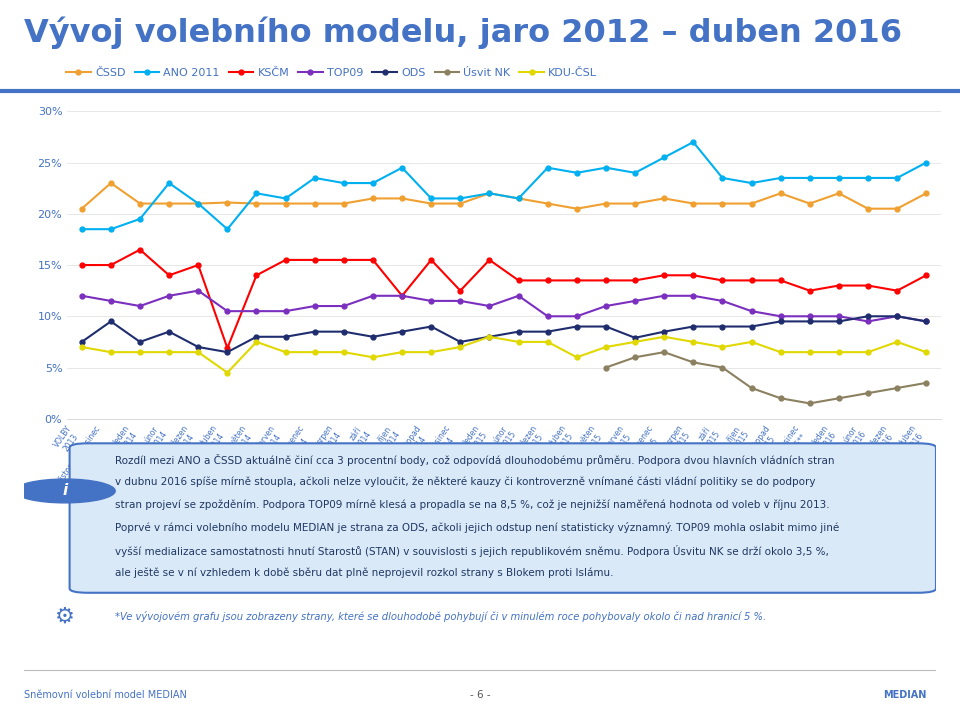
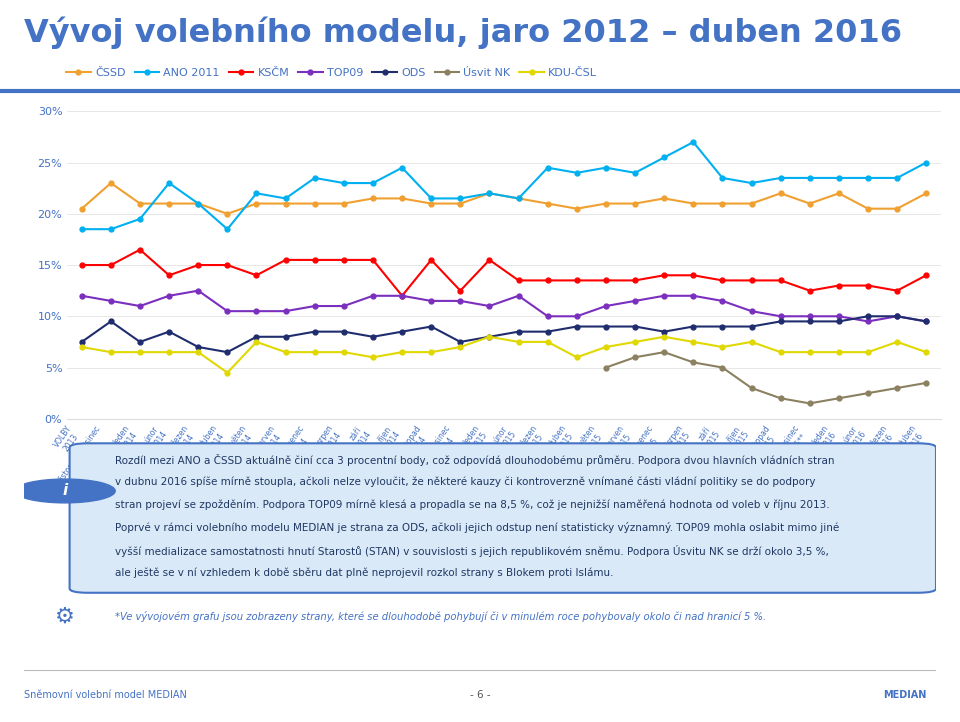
ČSSD/duben 2014: 21.1% -> 20.0%
KSČM/duben 2014: 6.9% -> 15.0%
ODS/červen 2015: 7.9% -> 9.0%
